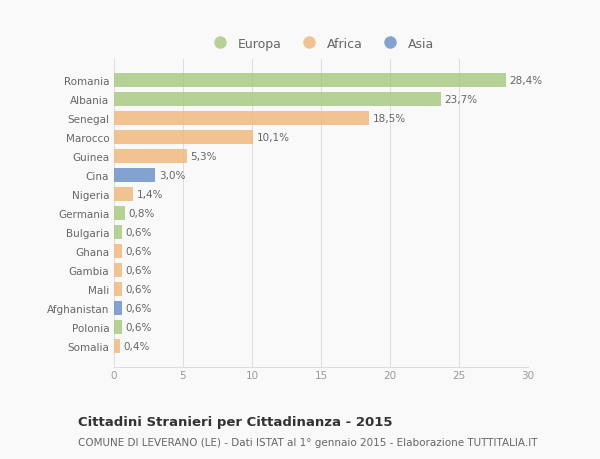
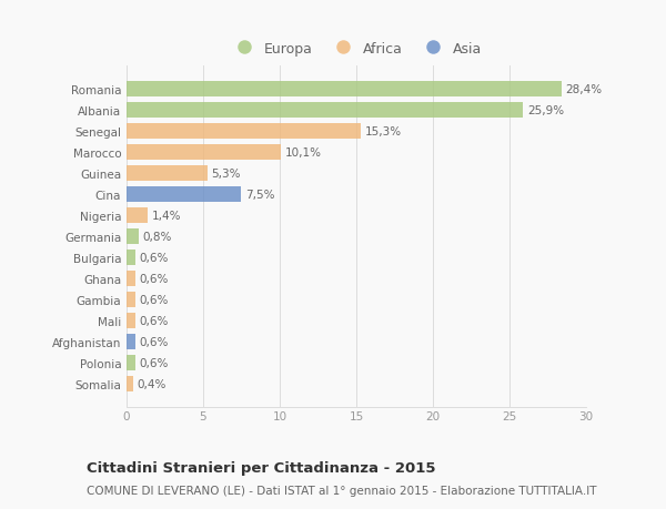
Albania: 23,7% -> 25,9%
Senegal: 18,5% -> 15,3%
Cina: 3,0% -> 7,5%
